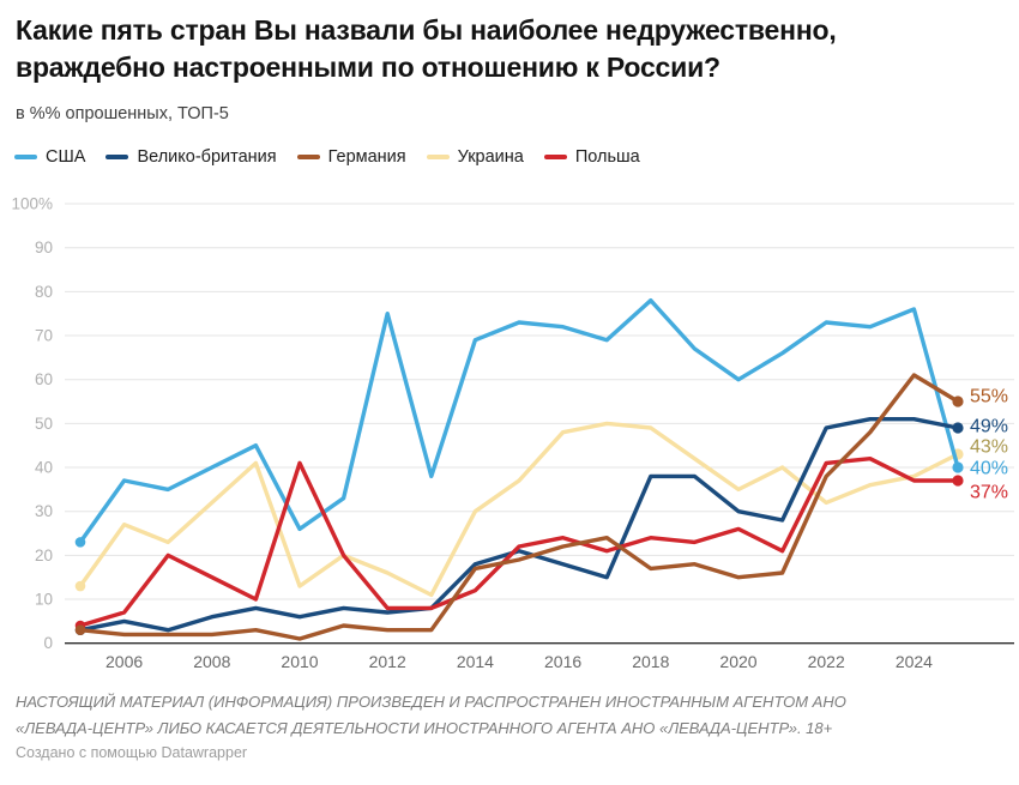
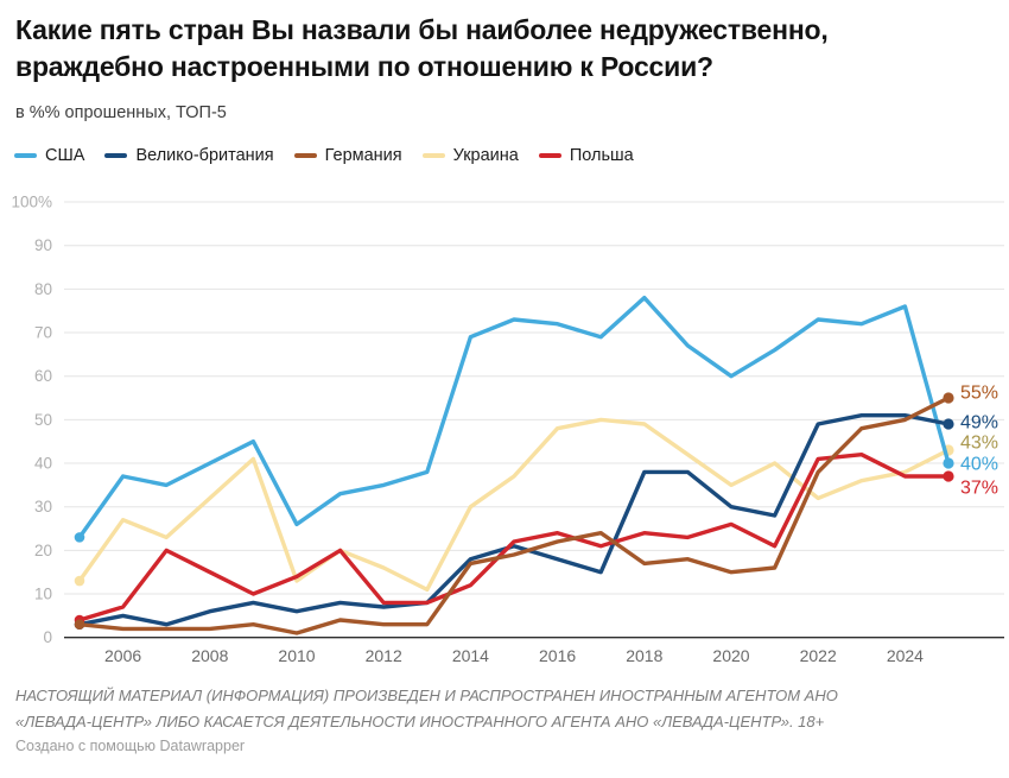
Польша/2010: 41% -> 14%
США/2012: 75% -> 35%
Германия/2024: 61% -> 50%
